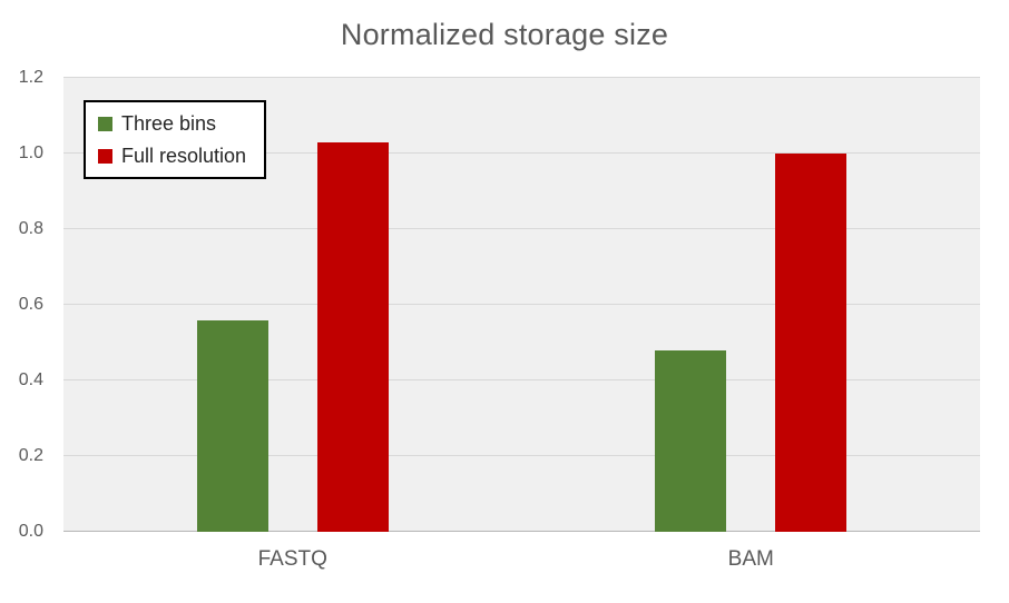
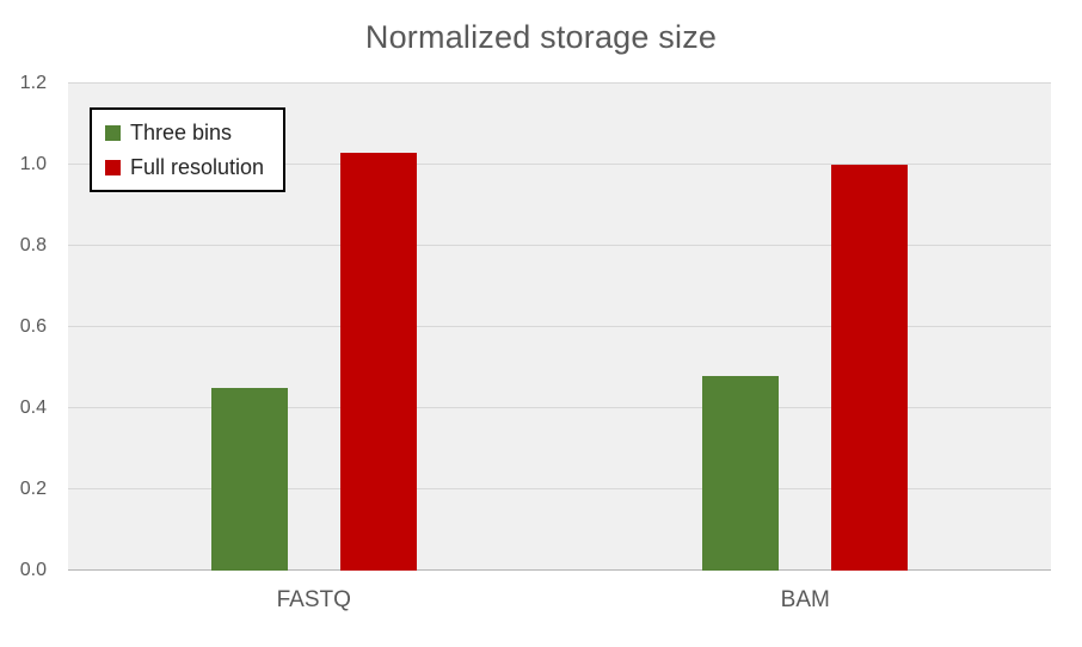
Three bins/FASTQ: 0.56 -> 0.45
